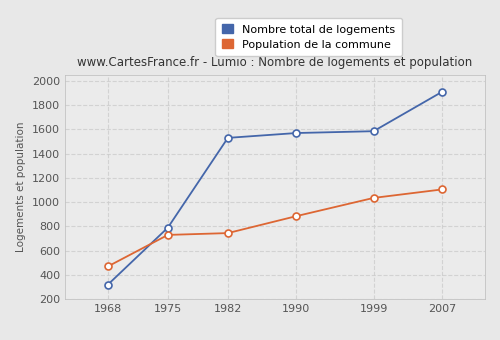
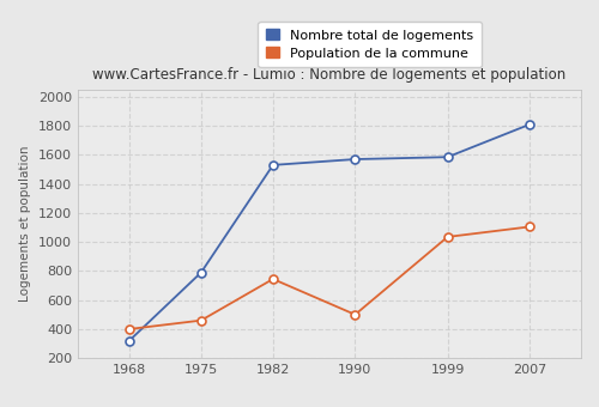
Population de la commune/1968: 470 -> 400
Population de la commune/1975: 730 -> 460
Population de la commune/1990: 880 -> 500
Nombre total de logements/2007: 1910 -> 1810
